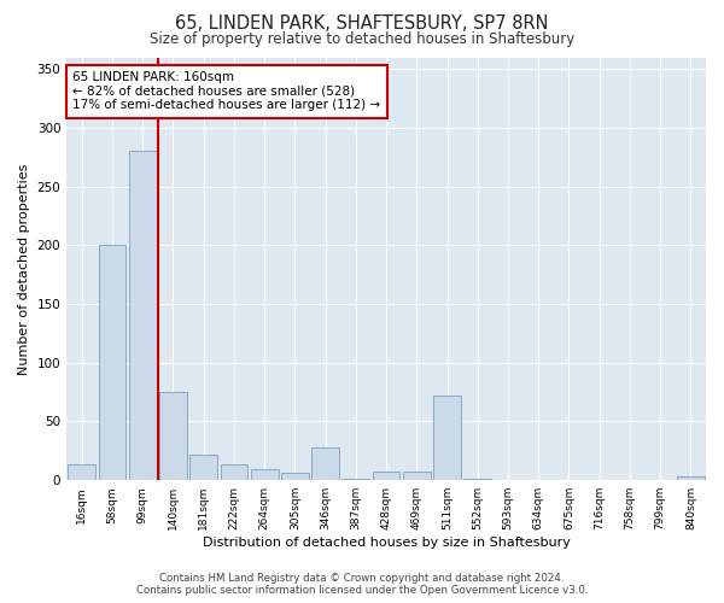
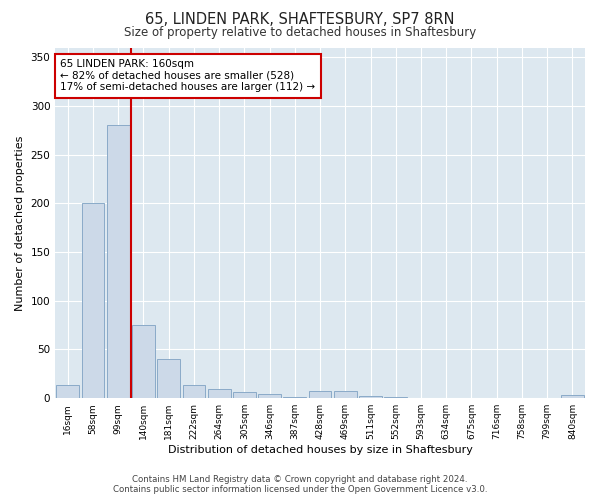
181sqm: 22 -> 40
346sqm: 28 -> 4
511sqm: 72 -> 2
